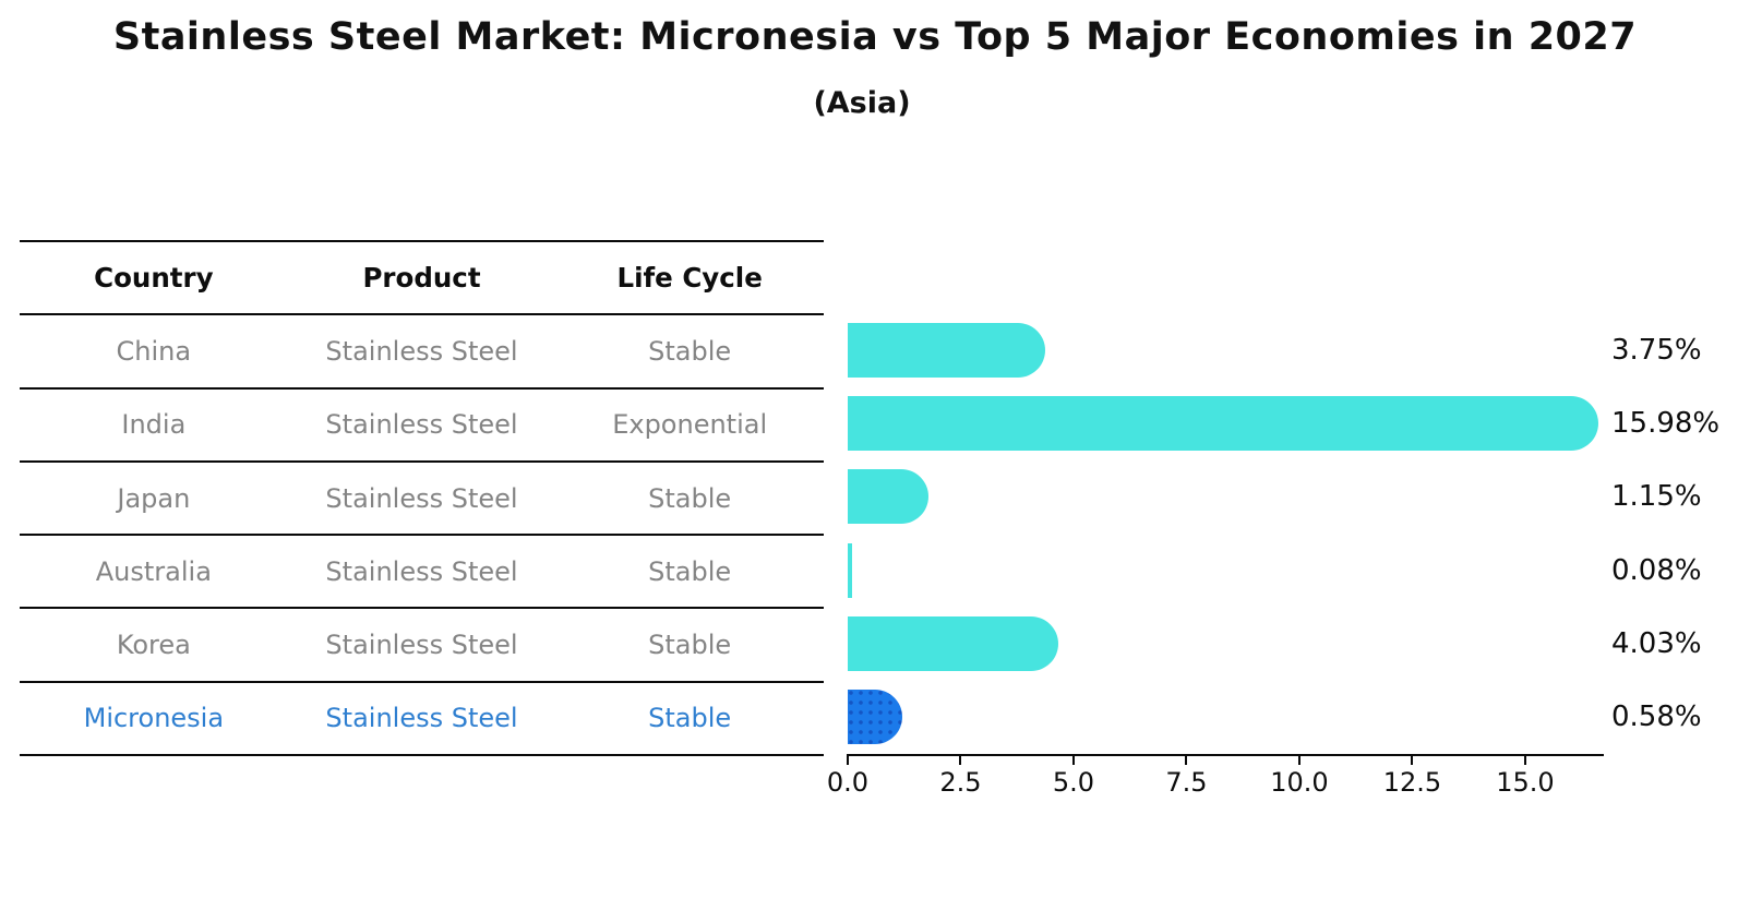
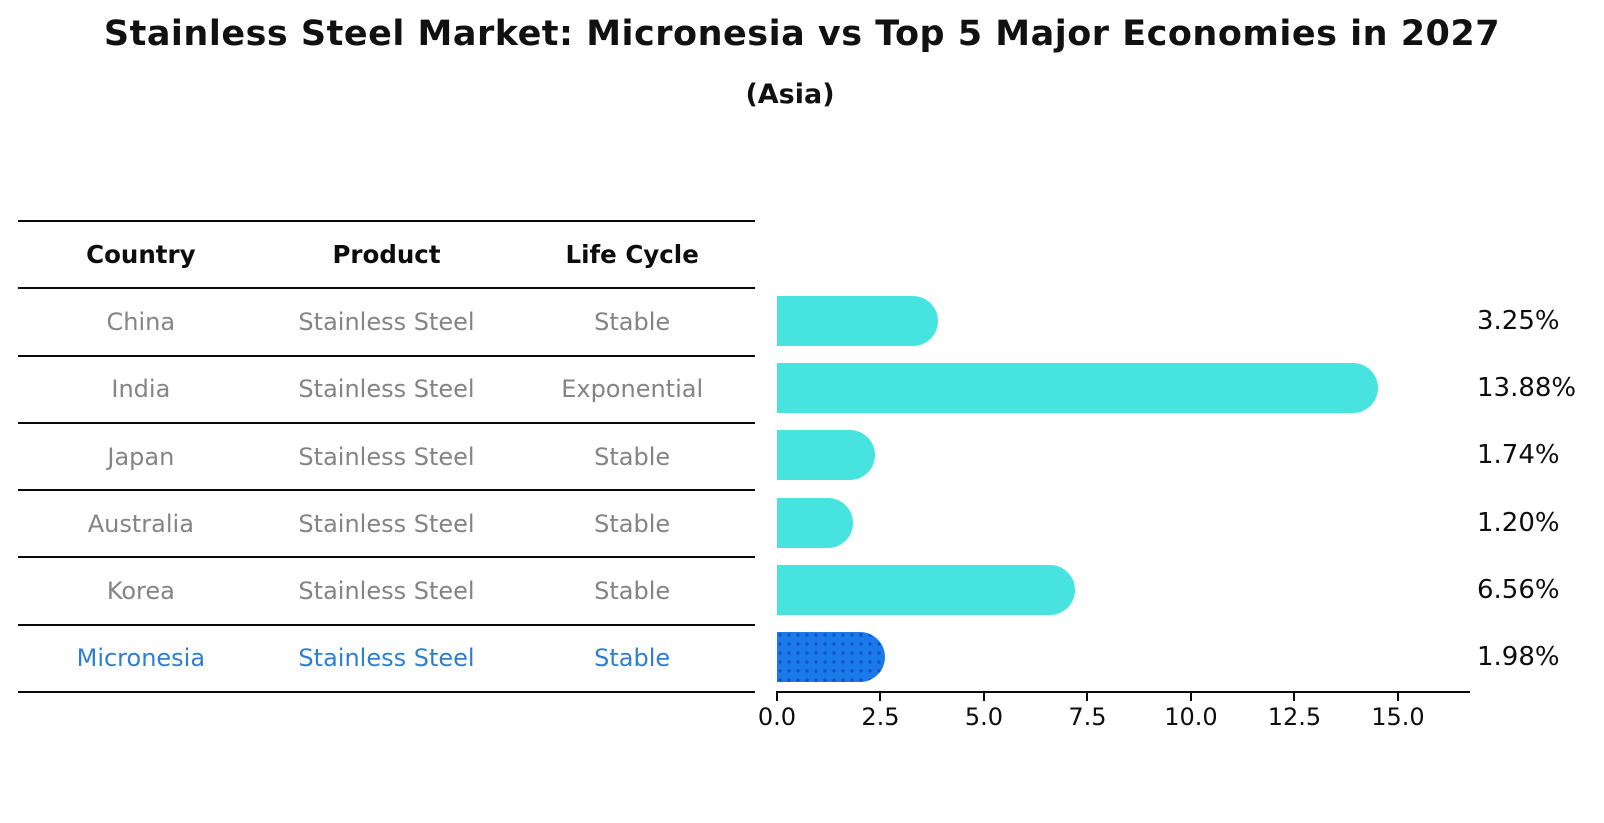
China: 3.75% -> 3.25%
India: 15.98% -> 13.88%
Japan: 1.15% -> 1.74%
Australia: 0.08% -> 1.20%
Korea: 4.03% -> 6.56%
Micronesia: 0.58% -> 1.98%
